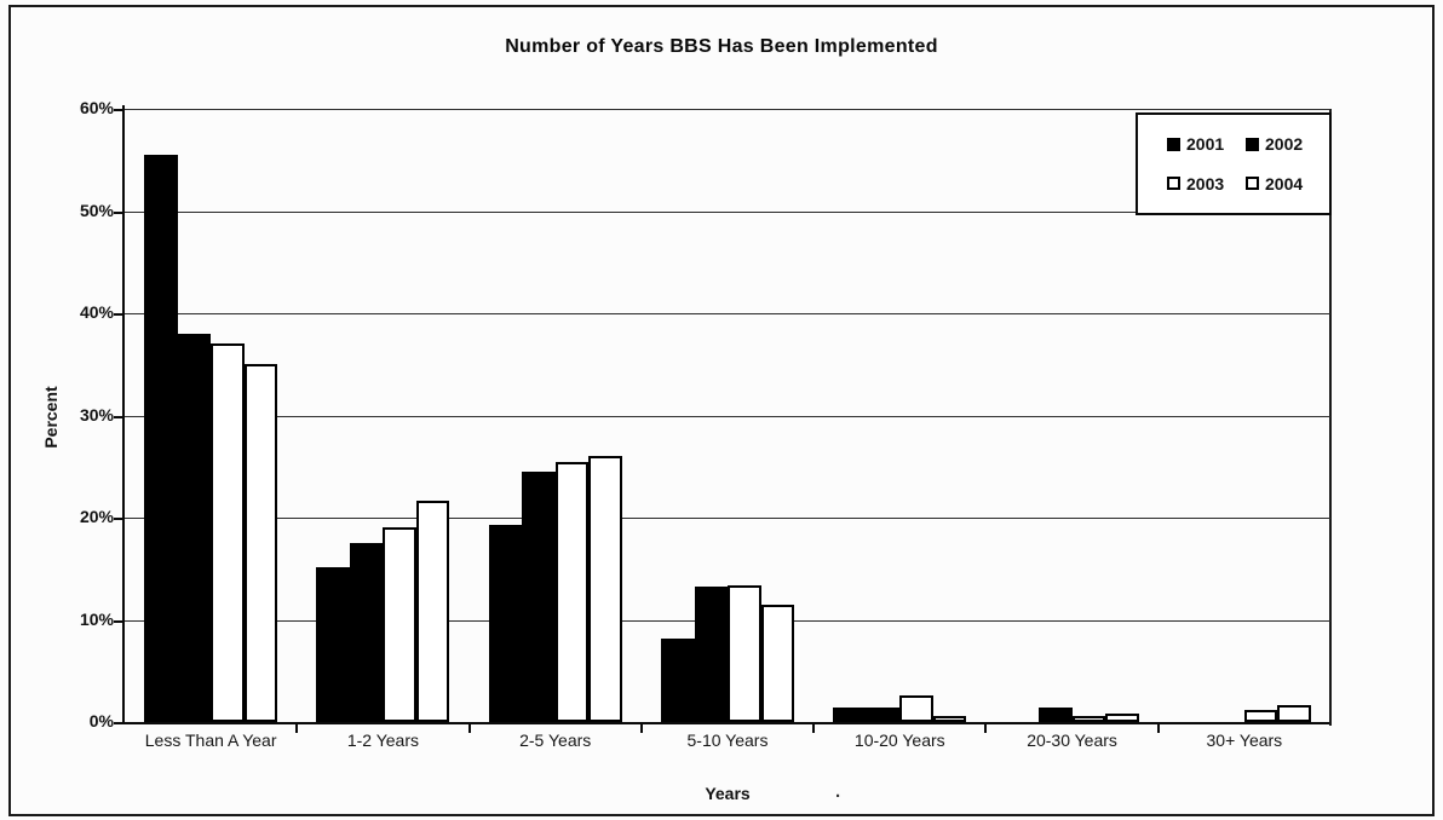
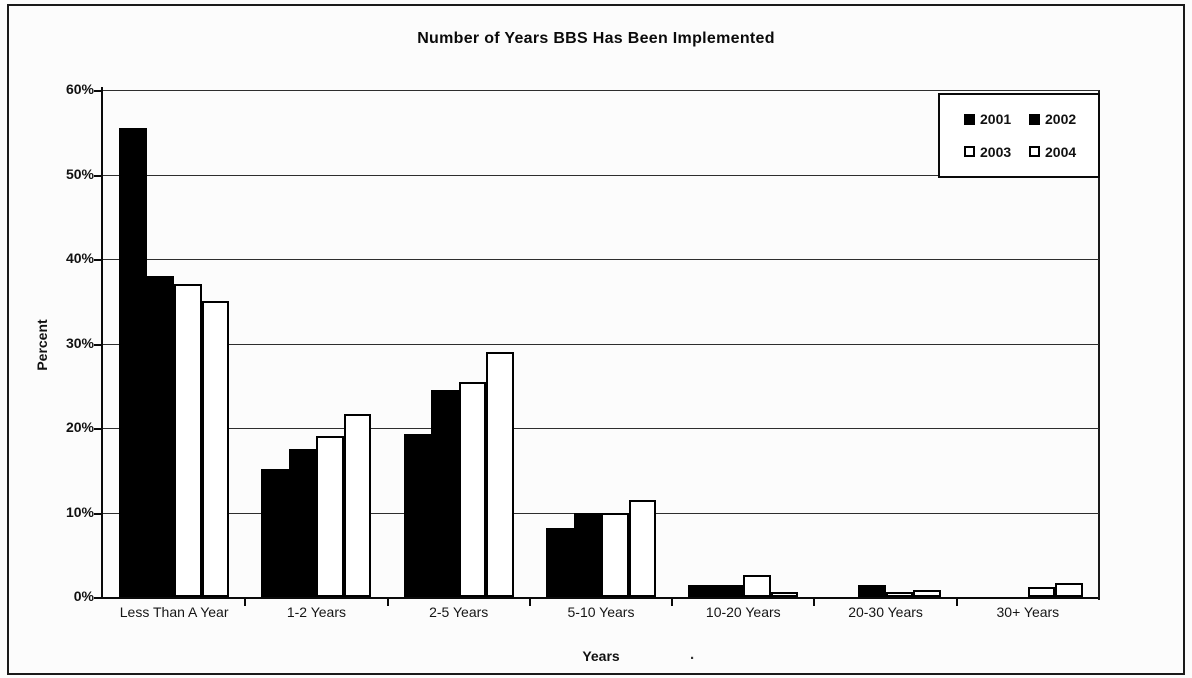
2004/2-5 Years: 26% -> 29%
2002/5-10 Years: 13% -> 10%
2003/5-10 Years: 13% -> 10%
